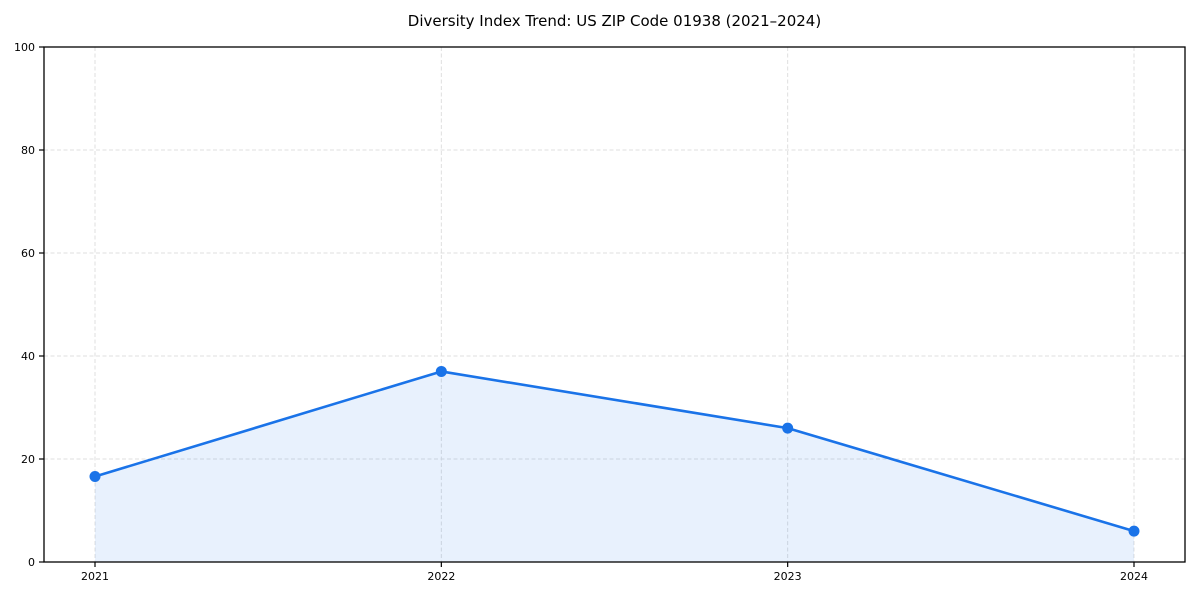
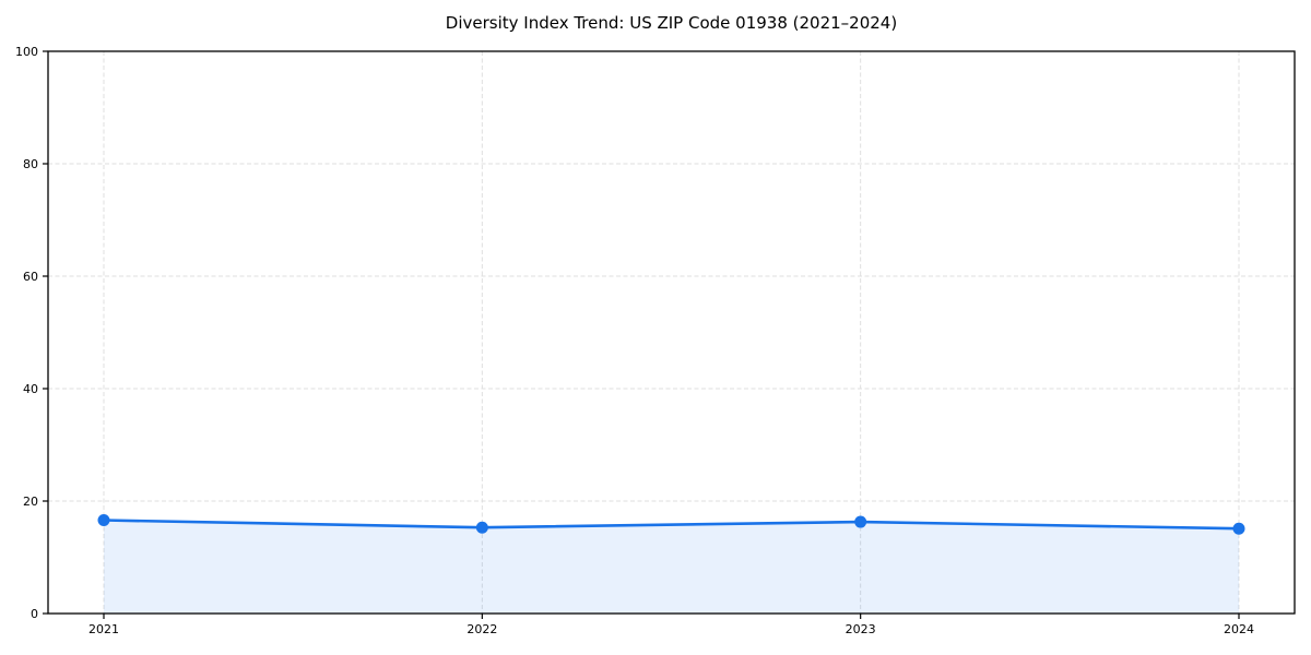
2022: 37 -> 15
2023: 26 -> 16
2024: 6 -> 15
